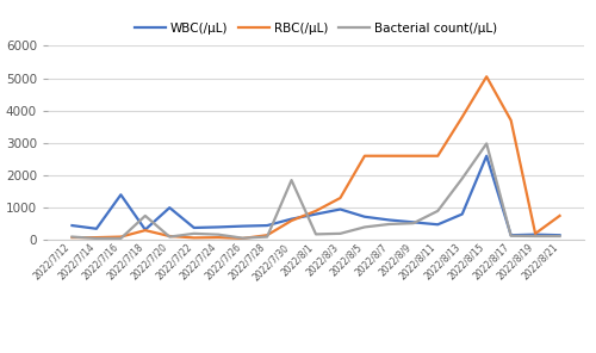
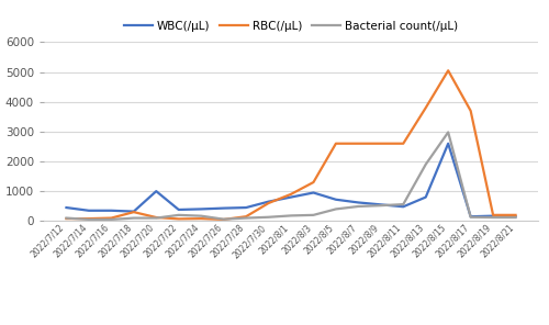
WBC(/μL)/2022/7/16: 1400 -> 350
Bacterial count(/μL)/2022/7/18: 750 -> 100
Bacterial count(/μL)/2022/7/30: 1850 -> 130
Bacterial count(/μL)/2022/8/11: 900 -> 560
RBC(/μL)/2022/8/21: 750 -> 200
